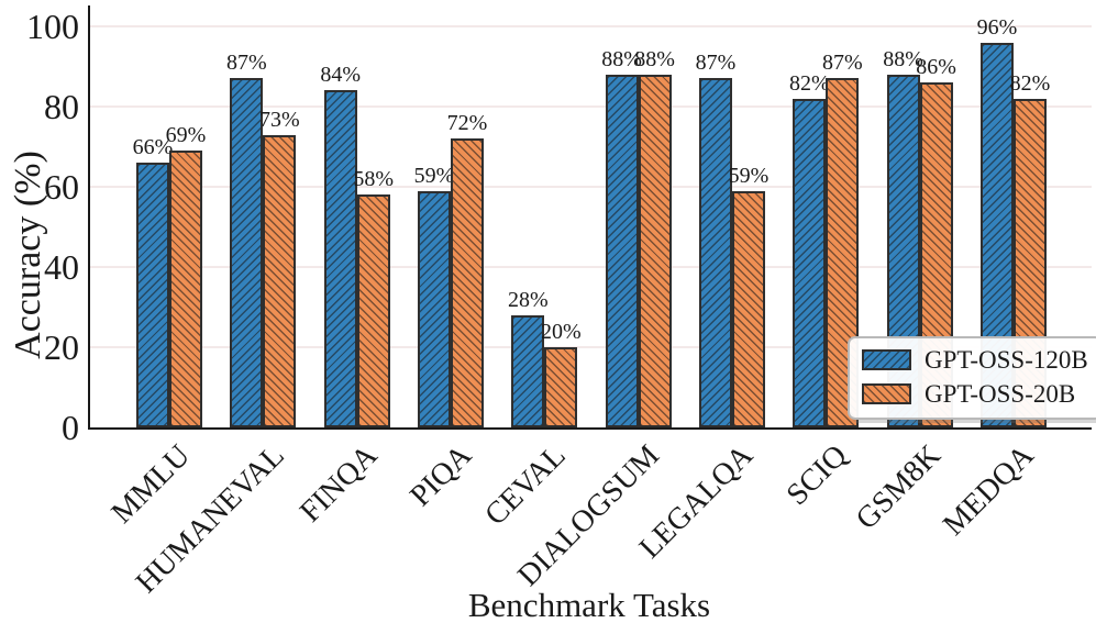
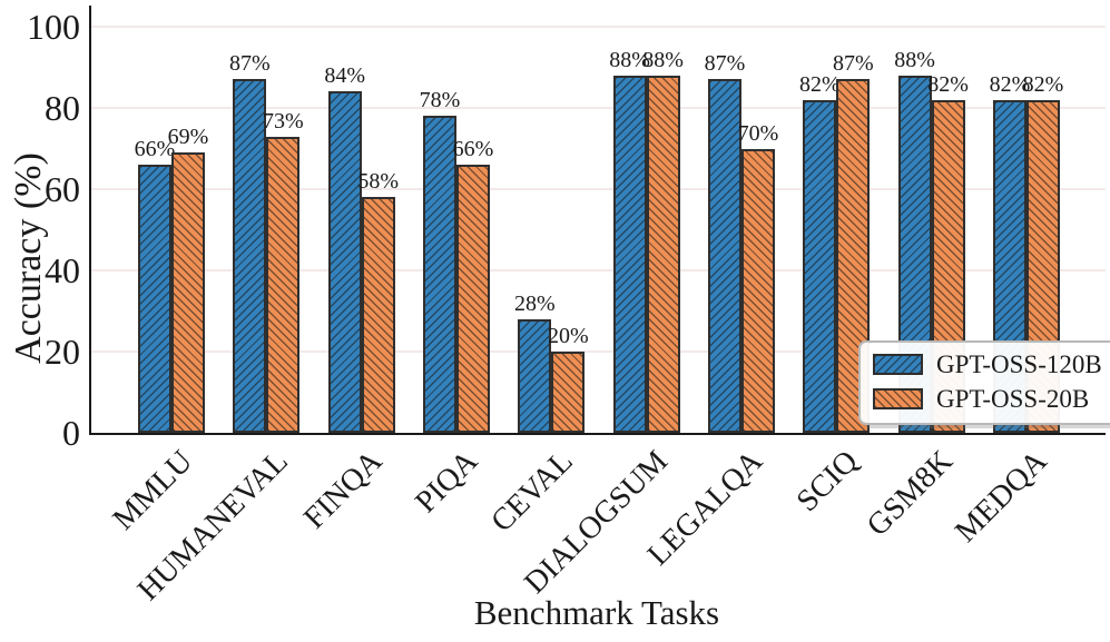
GPT-OSS-120B/PIQA: 59% -> 78%
GPT-OSS-20B/PIQA: 72% -> 66%
GPT-OSS-20B/LEGALQA: 59% -> 70%
GPT-OSS-20B/GSM8K: 86% -> 82%
GPT-OSS-120B/MEDQA: 96% -> 82%
